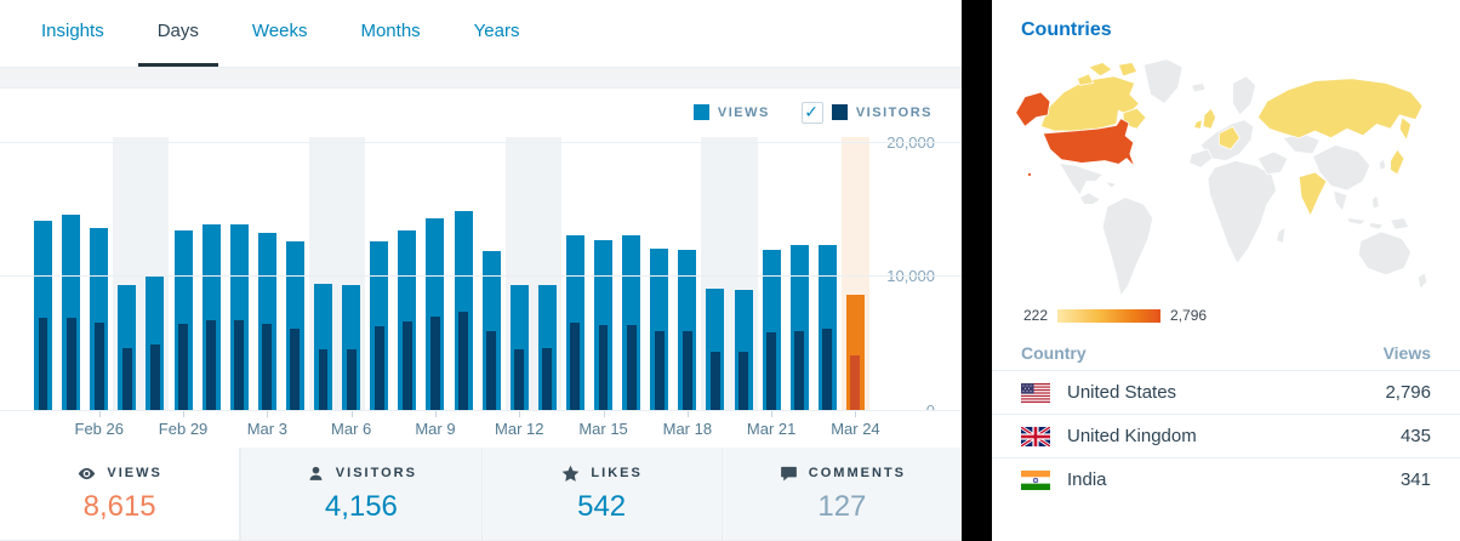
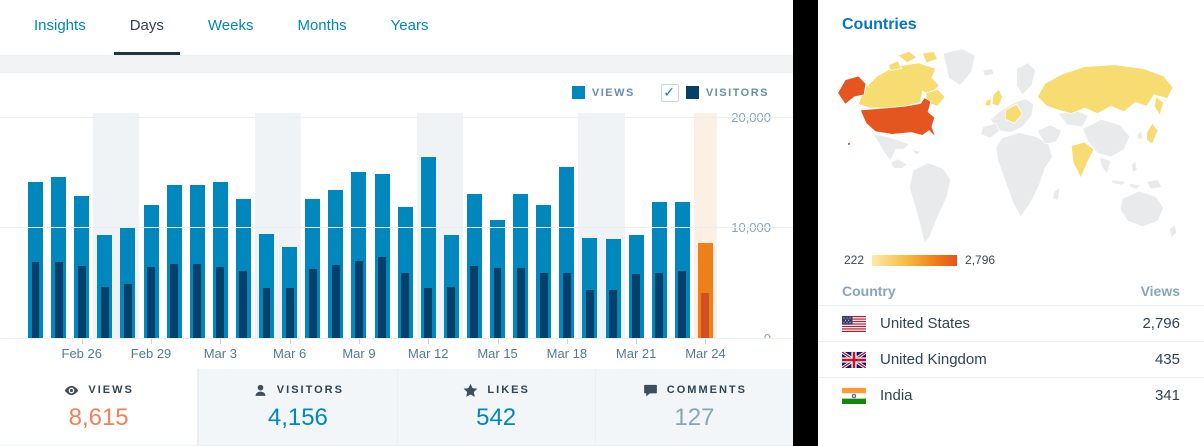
Views/Feb 26: 13600 -> 12900
Views/Feb 29: 13400 -> 12100
Views/Mar 3: 13300 -> 14200
Views/Mar 6: 9400 -> 8300
Views/Mar 9: 14400 -> 15100
Views/Mar 12: 9400 -> 16400
Views/Mar 15: 12700 -> 10700
Views/Mar 18: 12000 -> 15500
Views/Mar 21: 12000 -> 9400
